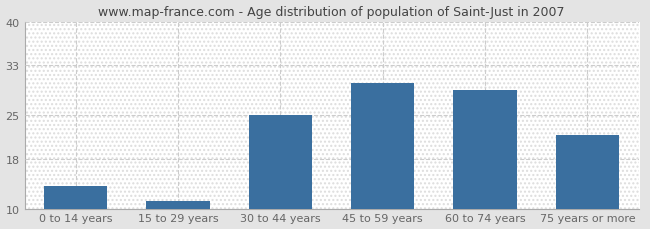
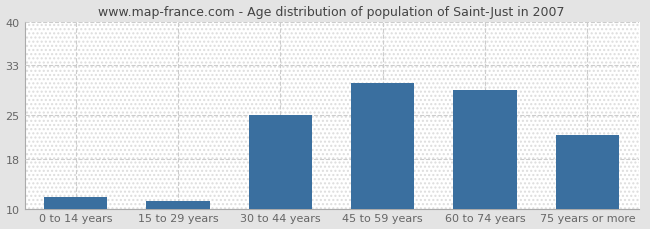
0 to 14 years: 13.6 -> 11.8
